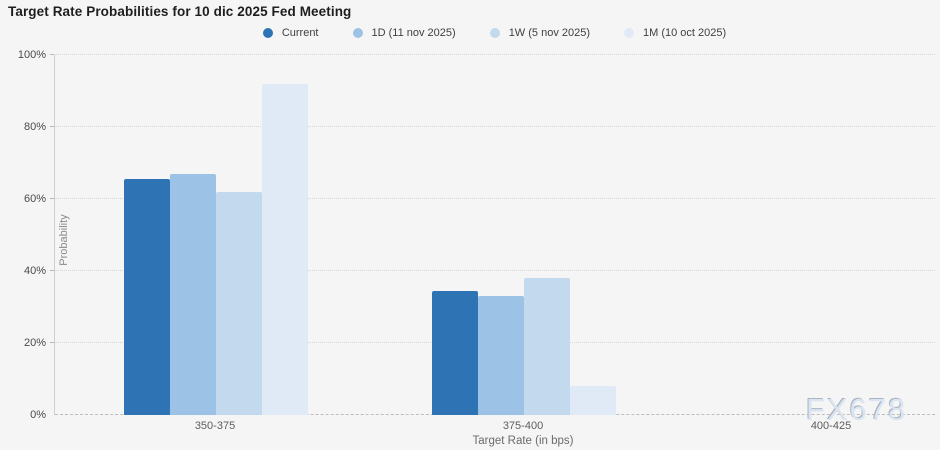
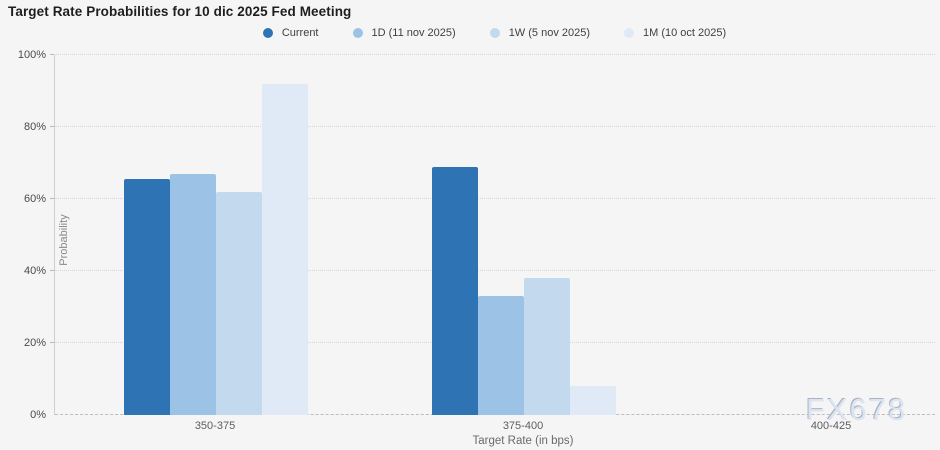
Current/375-400: 34% -> 69%
